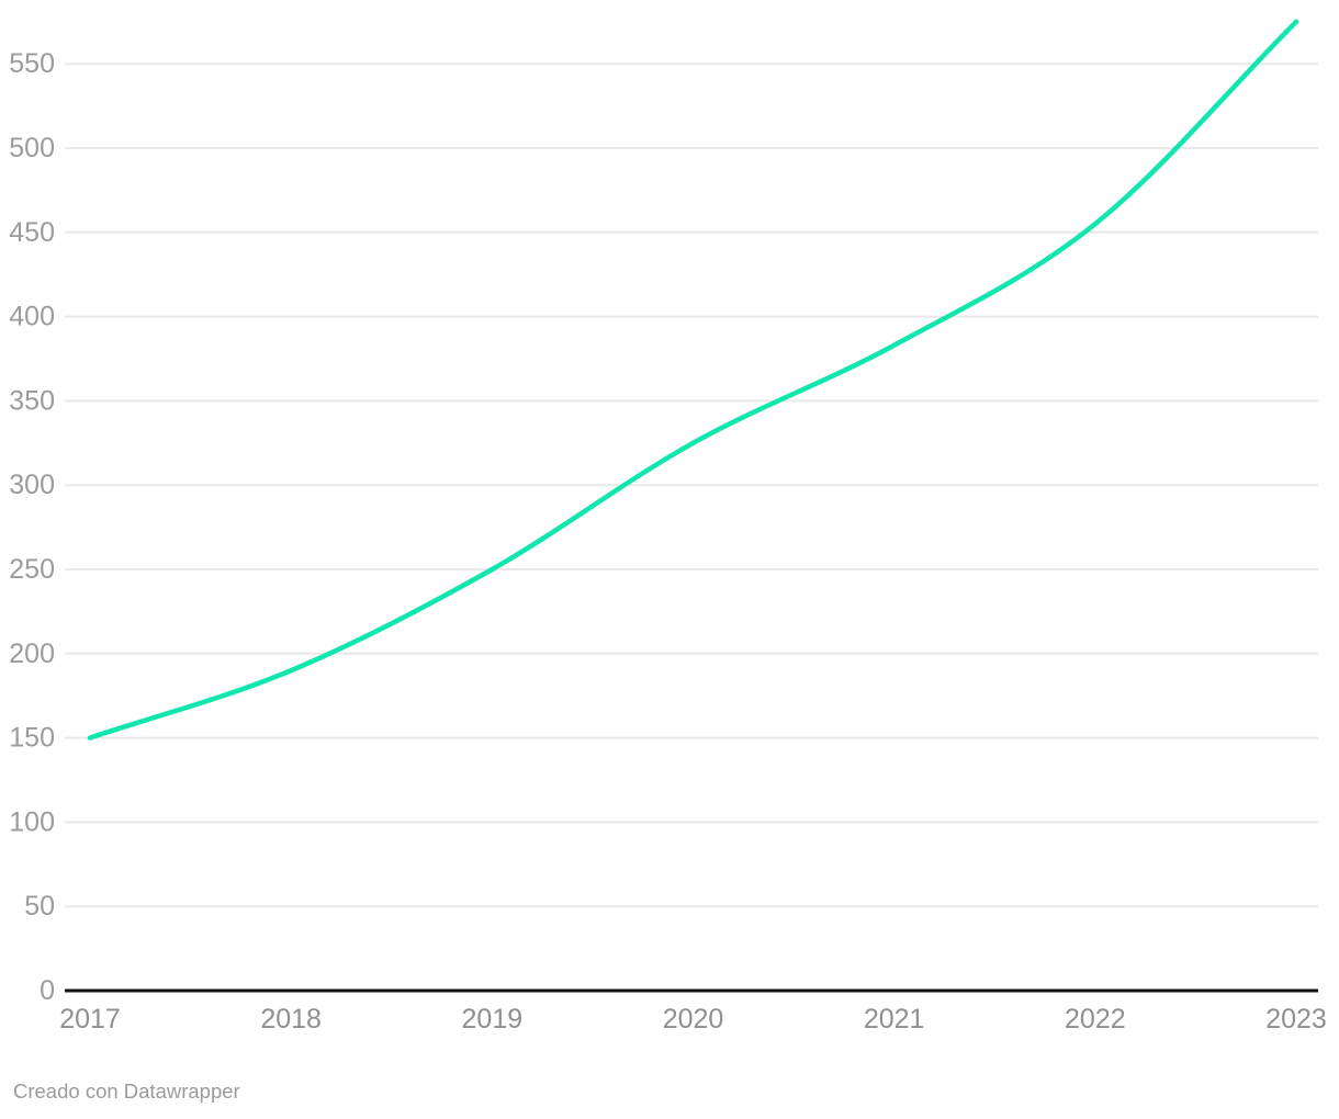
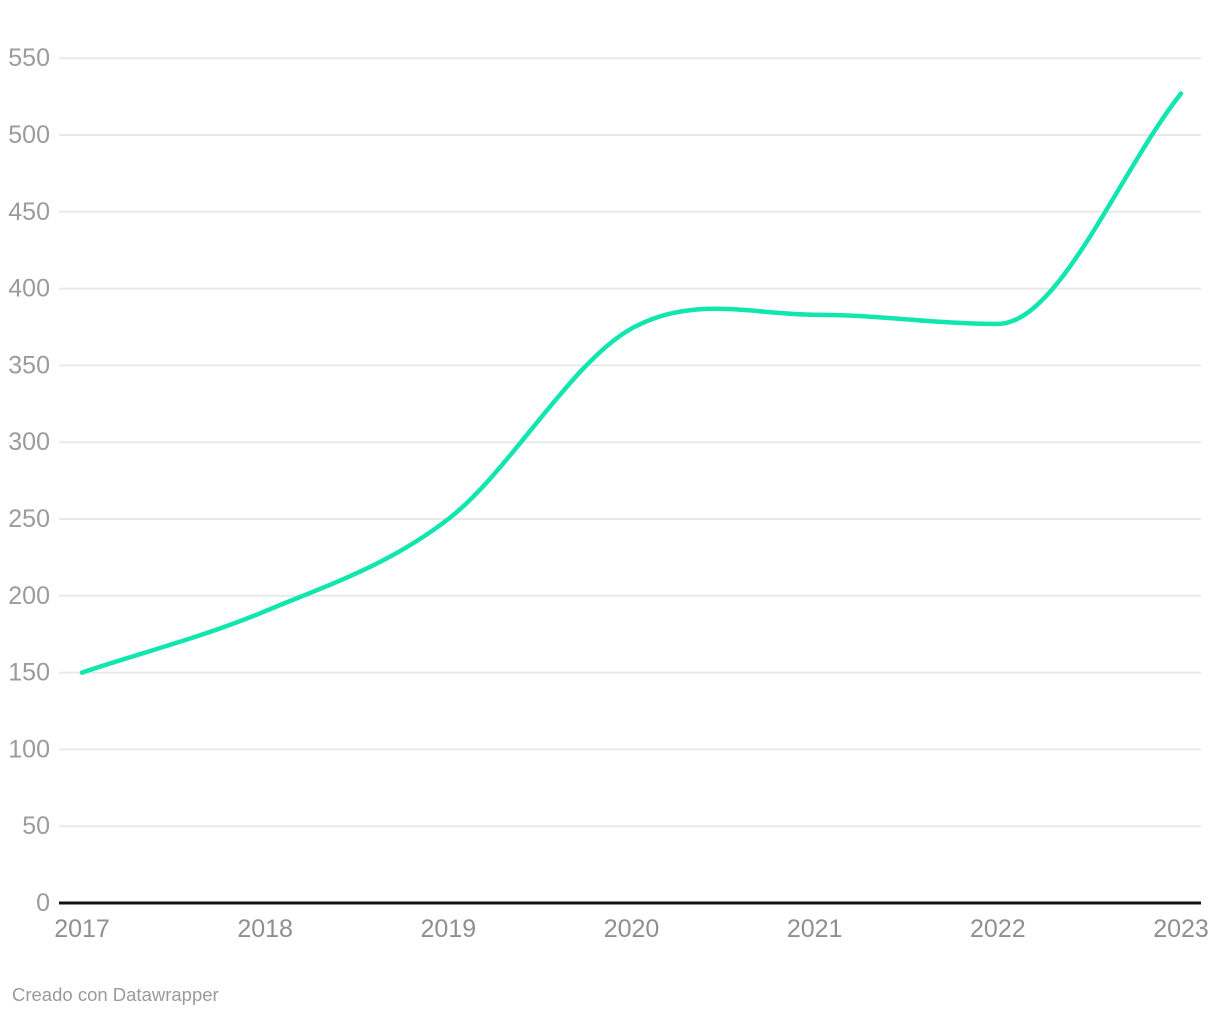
2020: 325 -> 374
2022: 455 -> 377
2023: 575 -> 527
